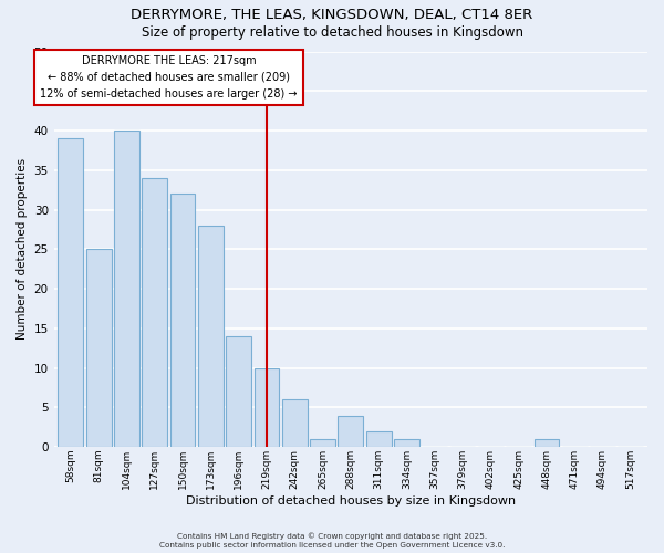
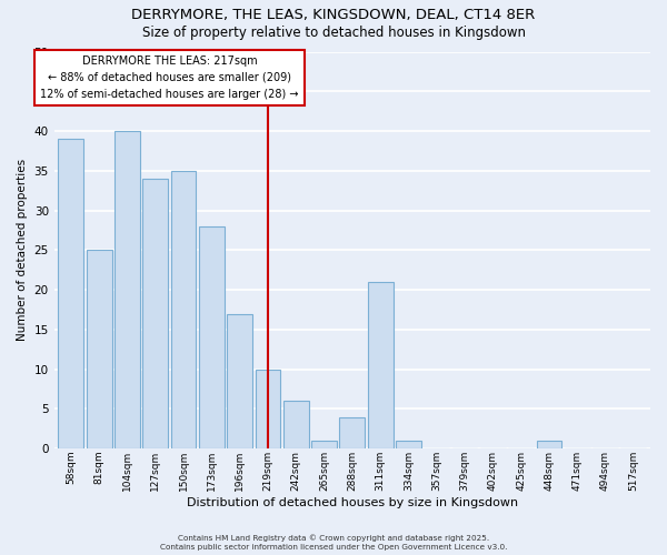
150sqm: 32 -> 35
196sqm: 14 -> 17
311sqm: 2 -> 21
